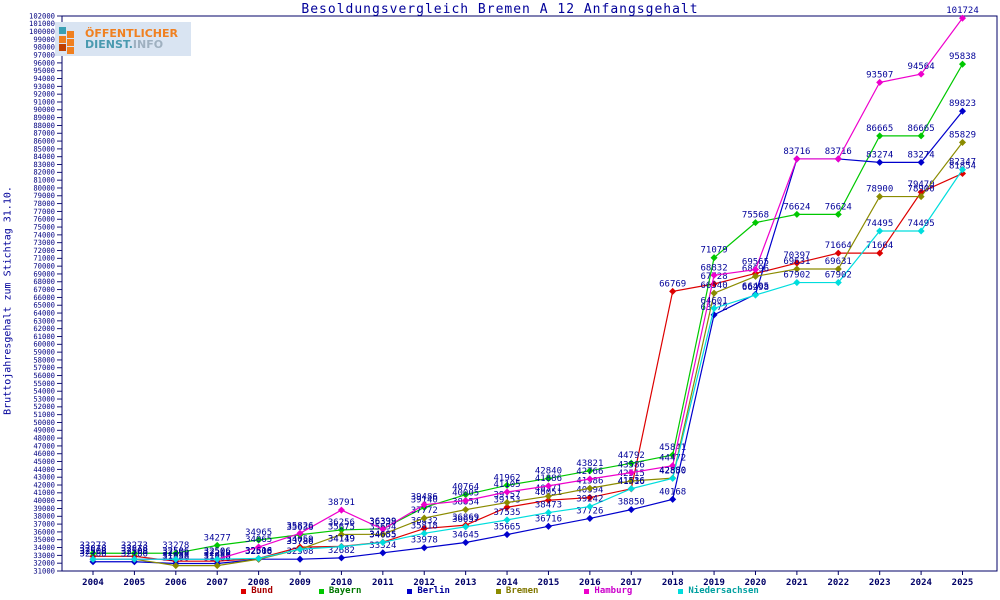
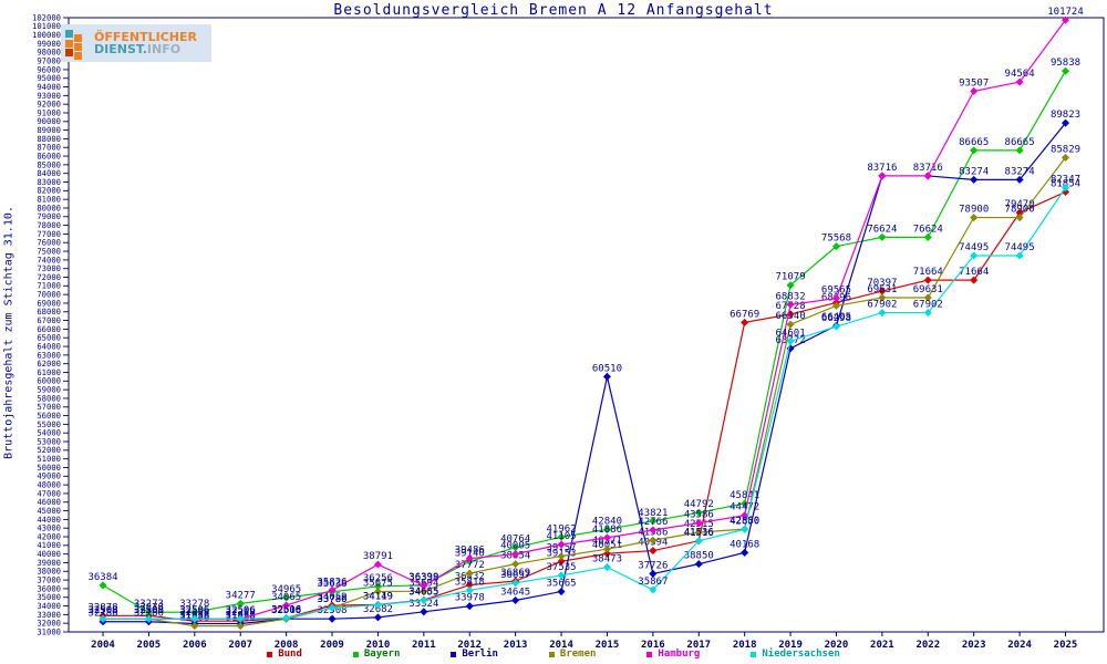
Bayern/2004: 33273 -> 36384
Berlin/2015: 36716 -> 60510
Niedersachsen/2016: 39242 -> 35867
